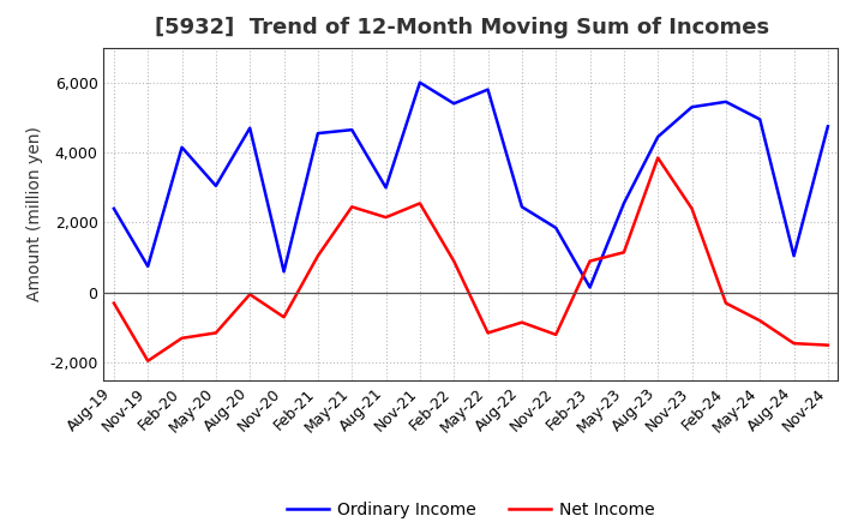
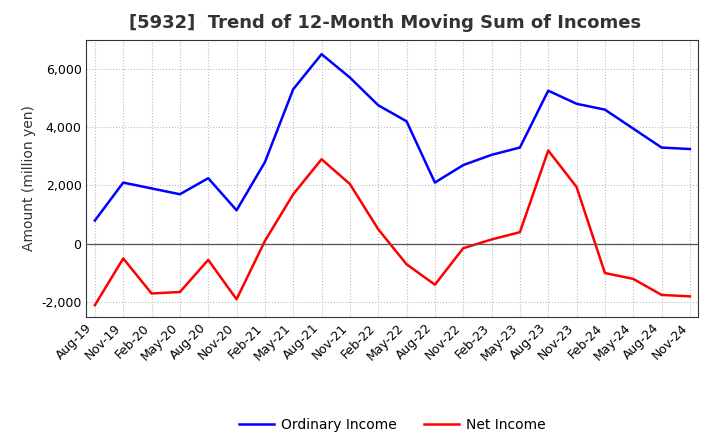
Ordinary Income/Aug-19: 2,400 -> 800
Net Income/Aug-19: -300 -> -2,100
Ordinary Income/Nov-19: 750 -> 2,100
Net Income/Nov-19: -1,950 -> -500
Ordinary Income/Feb-20: 4,150 -> 1,900
Net Income/Feb-20: -1,300 -> -1,700
Ordinary Income/May-20: 3,050 -> 1,700
Net Income/May-20: -1,150 -> -1,650
Ordinary Income/Aug-20: 4,700 -> 2,250
Net Income/Aug-20: -50 -> -550
Ordinary Income/Nov-20: 600 -> 1,150
Net Income/Nov-20: -700 -> -1,900
Ordinary Income/Feb-21: 4,550 -> 2,800
Net Income/Feb-21: 1,050 -> 100
Ordinary Income/May-21: 4,650 -> 5,300
Net Income/May-21: 2,450 -> 1,700
Ordinary Income/Aug-21: 3,000 -> 6,500
Net Income/Aug-21: 2,150 -> 2,900
Ordinary Income/Nov-21: 6,000 -> 5,700
Net Income/Nov-21: 2,550 -> 2,050
Ordinary Income/Feb-22: 5,400 -> 4,750
Net Income/Feb-22: 900 -> 500
Ordinary Income/May-22: 5,800 -> 4,200
Net Income/May-22: -1,150 -> -700
Ordinary Income/Aug-22: 2,450 -> 2,100
Net Income/Aug-22: -850 -> -1,400
Ordinary Income/Nov-22: 1,850 -> 2,700
Net Income/Nov-22: -1,200 -> -150
Ordinary Income/Feb-23: 150 -> 3,050
Net Income/Feb-23: 900 -> 150
Ordinary Income/May-23: 2,550 -> 3,300
Net Income/May-23: 1,150 -> 400
Ordinary Income/Aug-23: 4,450 -> 5,250
Net Income/Aug-23: 3,850 -> 3,200
Ordinary Income/Nov-23: 5,300 -> 4,800
Net Income/Nov-23: 2,400 -> 1,950
Ordinary Income/Feb-24: 5,450 -> 4,600
Net Income/Feb-24: -300 -> -1,000
Ordinary Income/May-24: 4,950 -> 3,950
Net Income/May-24: -800 -> -1,200
Ordinary Income/Aug-24: 1,050 -> 3,300
Net Income/Aug-24: -1,450 -> -1,750
Ordinary Income/Nov-24: 4,750 -> 3,250
Net Income/Nov-24: -1,500 -> -1,800
